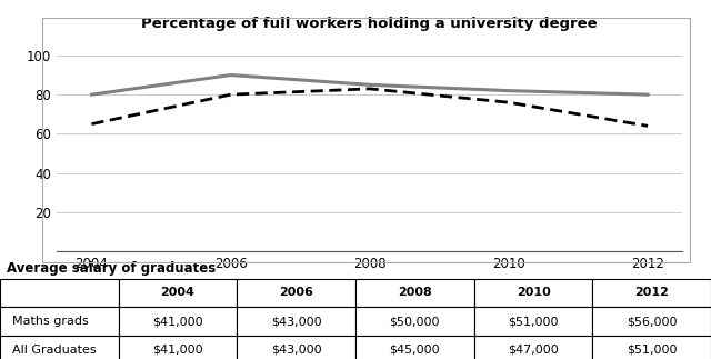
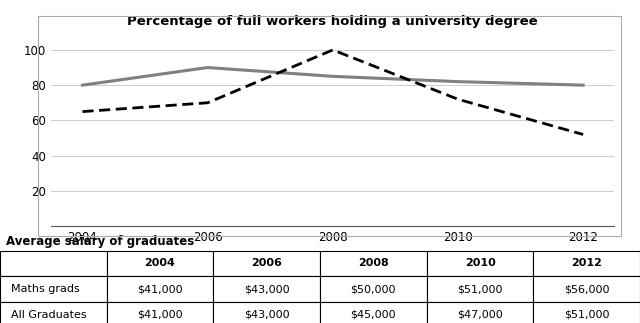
All Graduates/2006: 80 -> 70
All Graduates/2008: 83 -> 100
All Graduates/2010: 76 -> 72
All Graduates/2012: 64 -> 52
